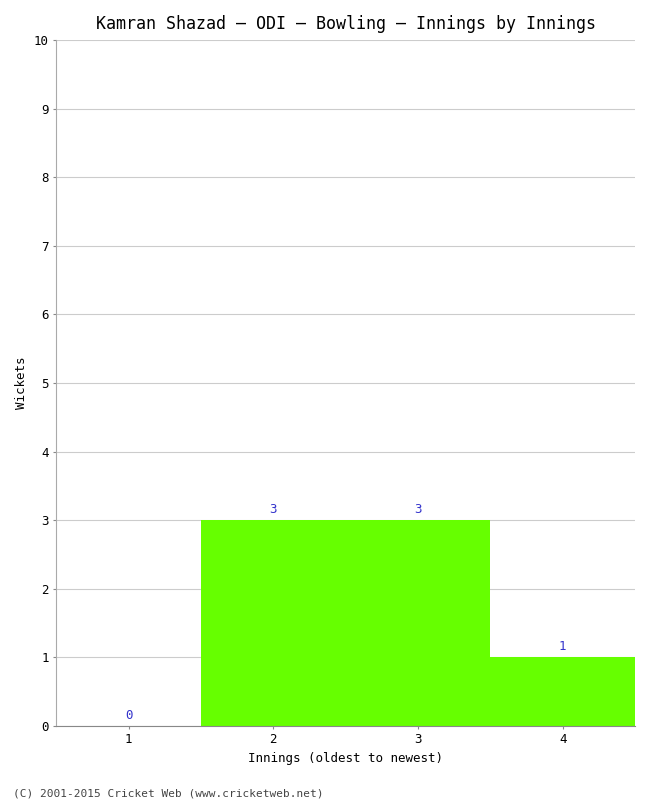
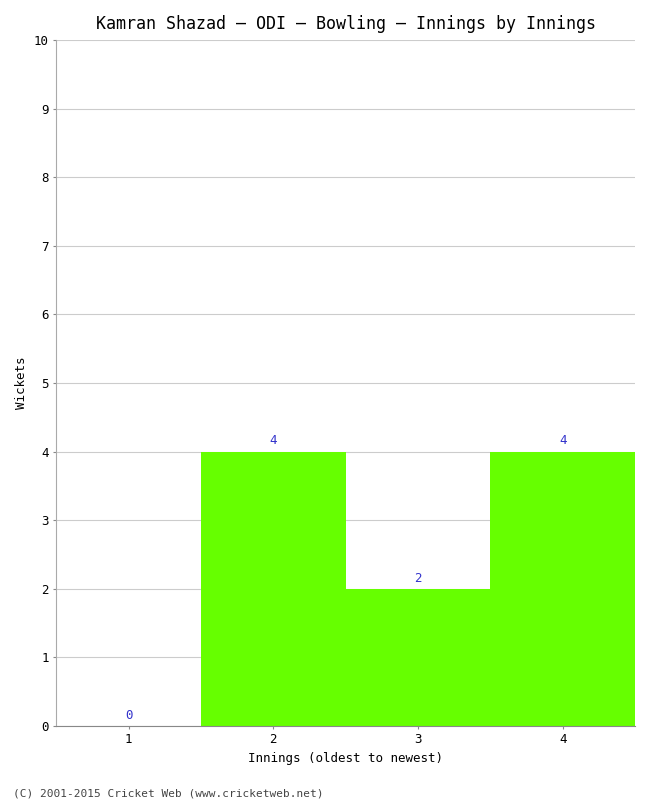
2: 3 -> 4
3: 3 -> 2
4: 1 -> 4
